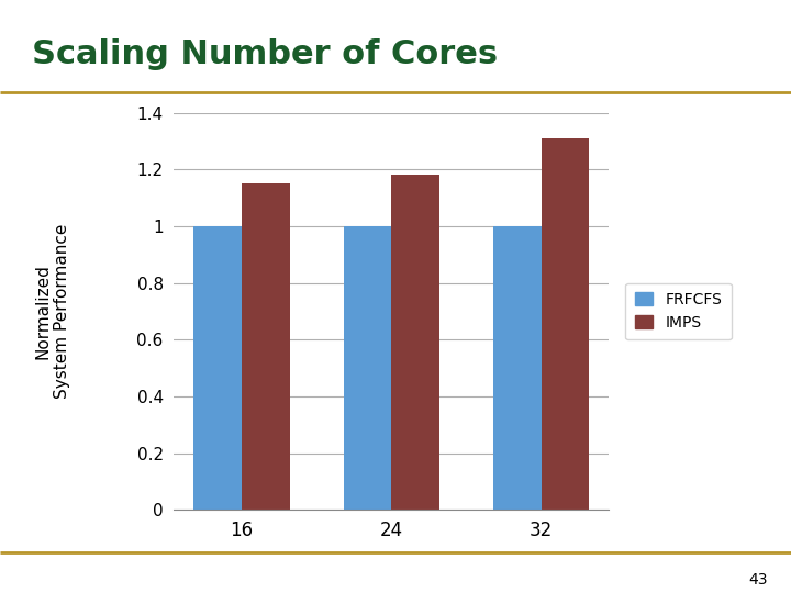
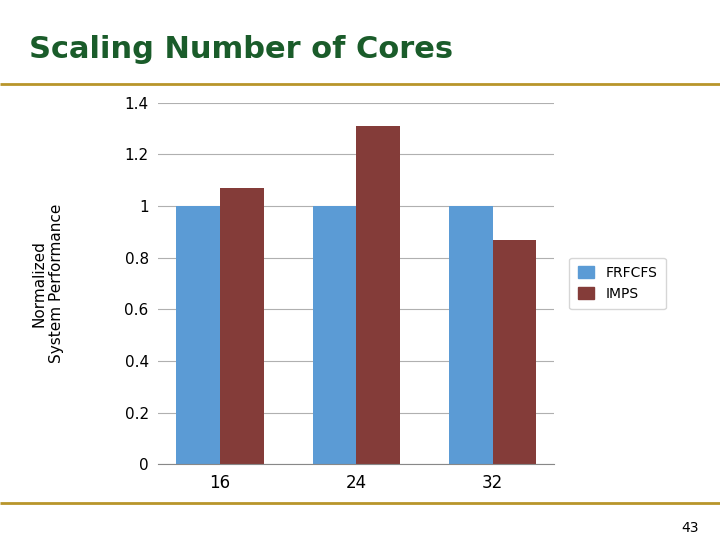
IMPS/16: 1.15 -> 1.07
IMPS/24: 1.18 -> 1.31
IMPS/32: 1.31 -> 0.87
